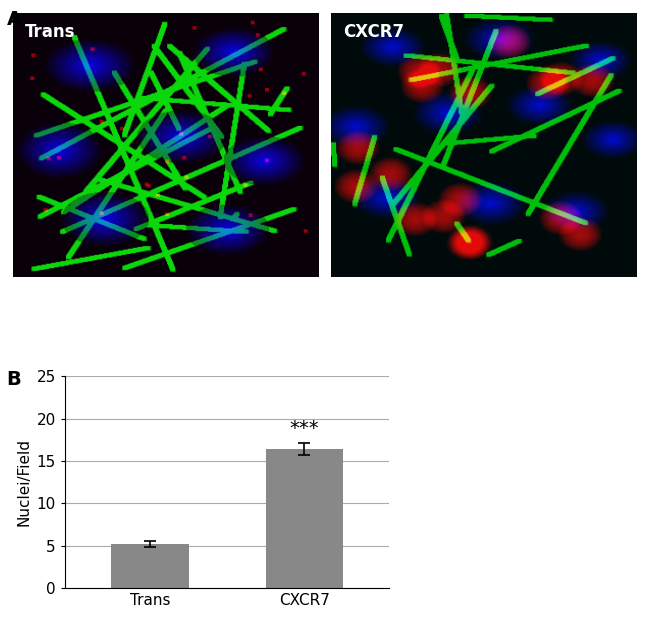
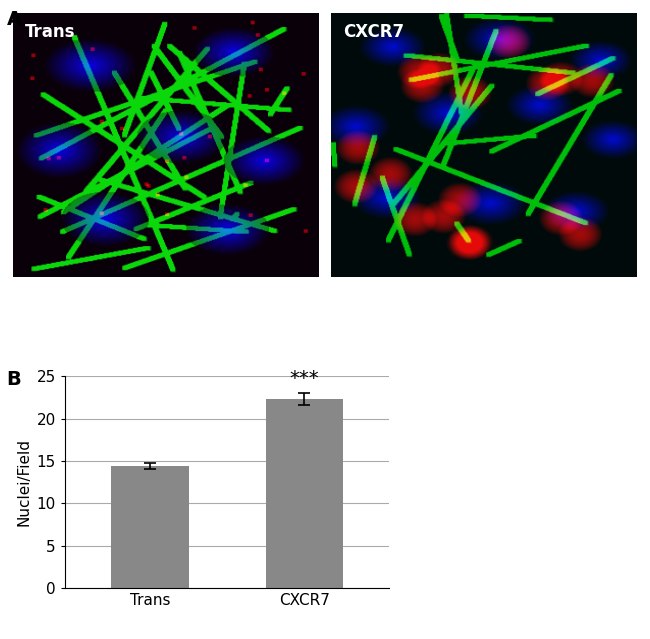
Trans: 5.2 -> 14.4
CXCR7: 16.4 -> 22.3
